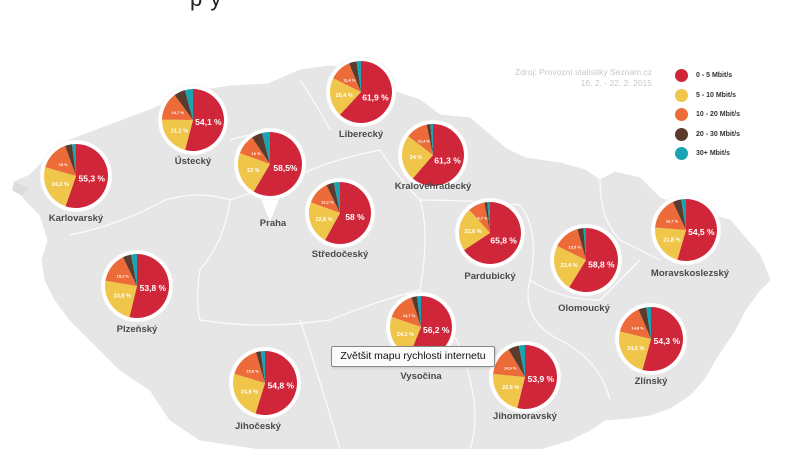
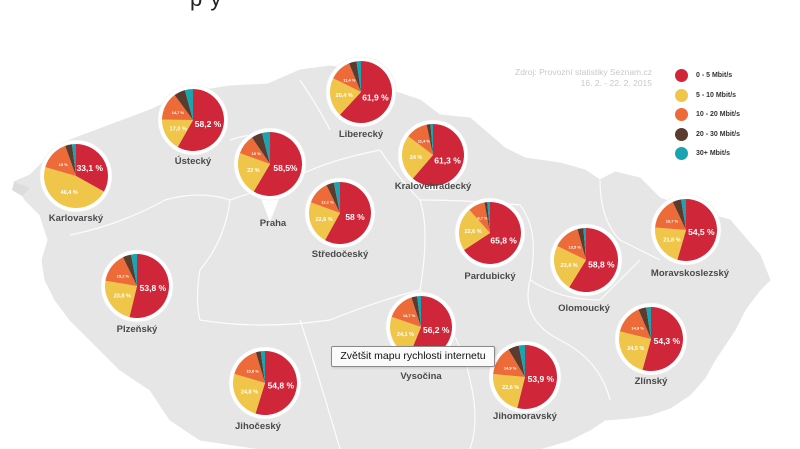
Karlovarský/0 - 5 Mbit/s: 55,3 -> 33,1
Ústecký/0 - 5 Mbit/s: 54,1 -> 58,2
Karlovarský/5 - 10 Mbit/s: 24,2 -> 46,4
Ústecký/5 - 10 Mbit/s: 21,1 -> 17,0
